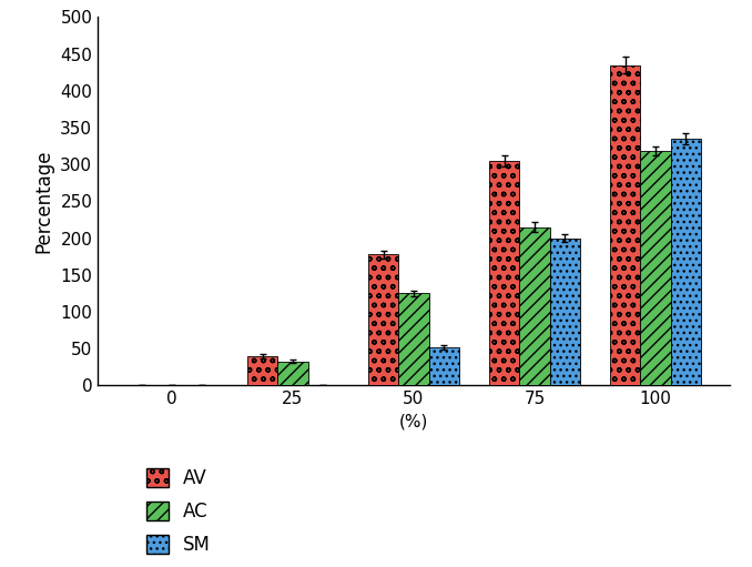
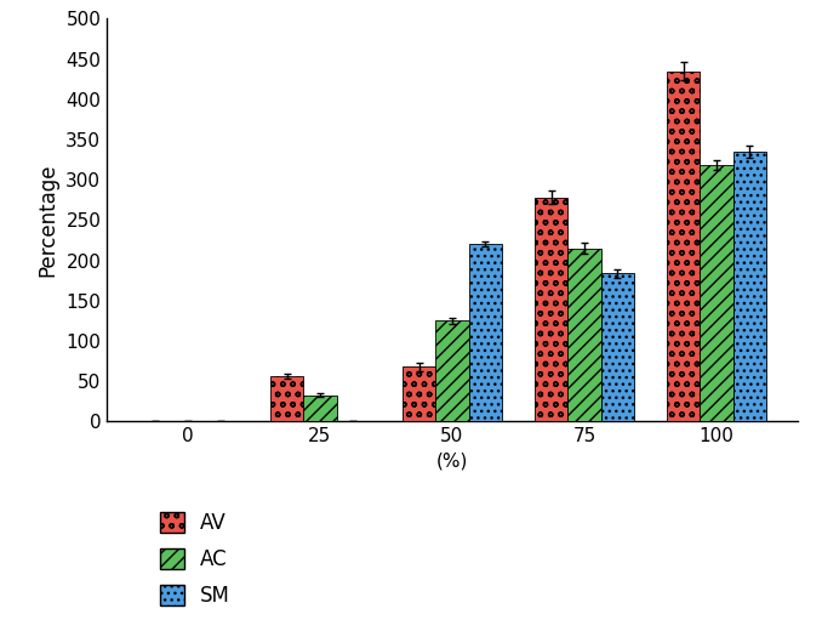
AV/25: 40 -> 56
AV/50: 178 -> 68
SM/50: 52 -> 220
AV/75: 305 -> 278
SM/75: 200 -> 184
